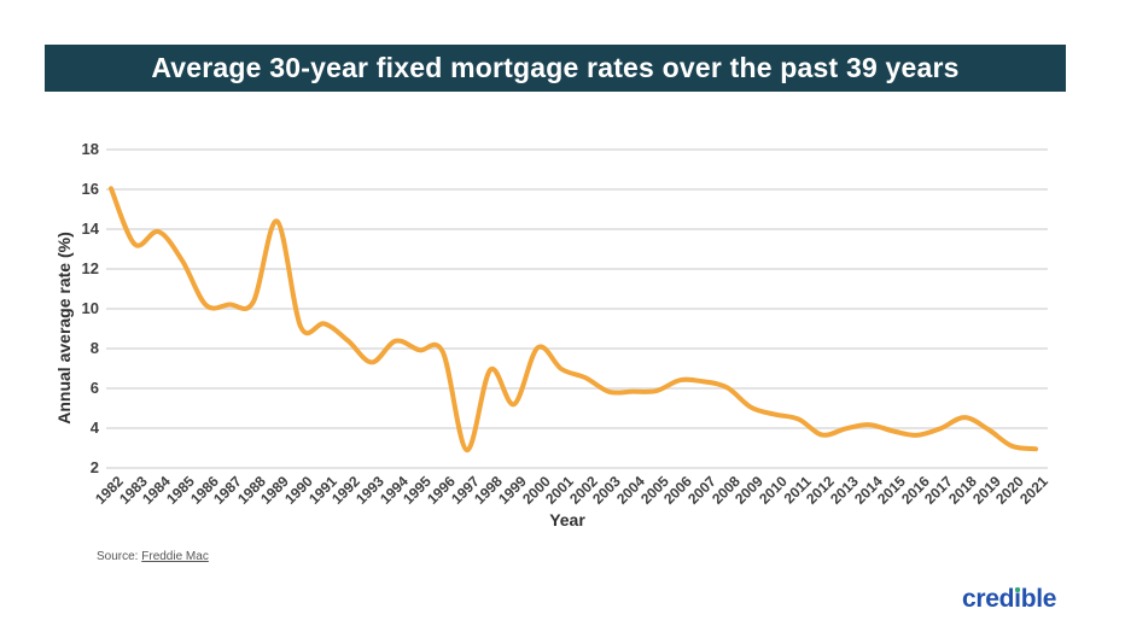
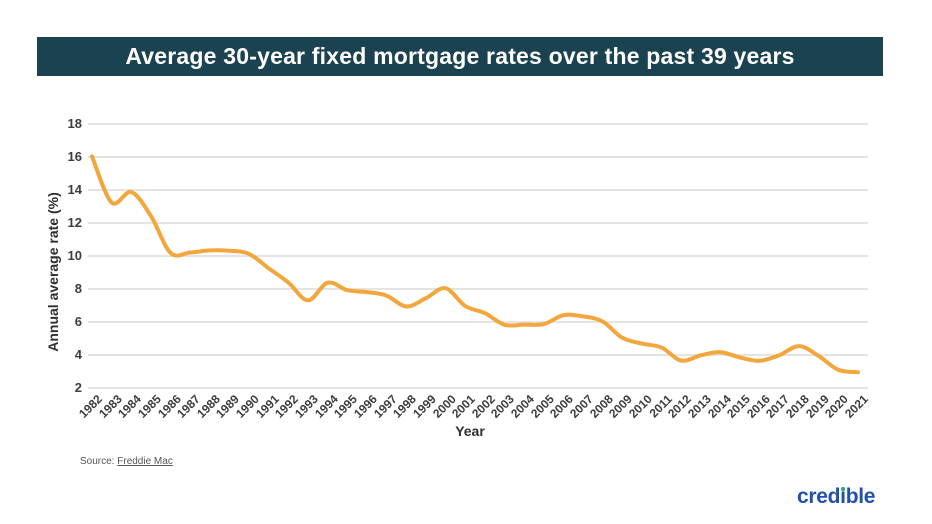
1989: 14.4 -> 10.3
1990: 9.1 -> 10.1
1997: 2.9 -> 7.6
1999: 5.2 -> 7.4
